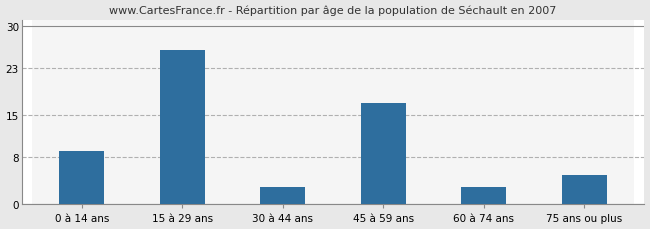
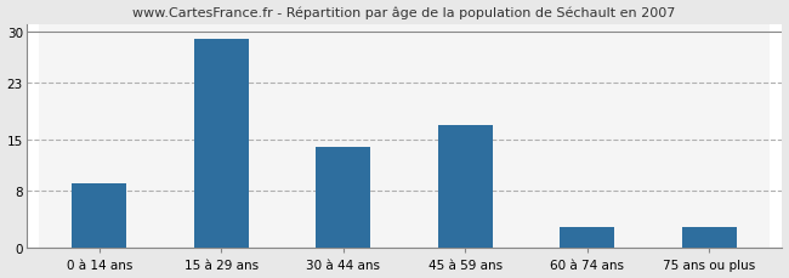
15 à 29 ans: 26 -> 29
30 à 44 ans: 3 -> 14
75 ans ou plus: 5 -> 3
